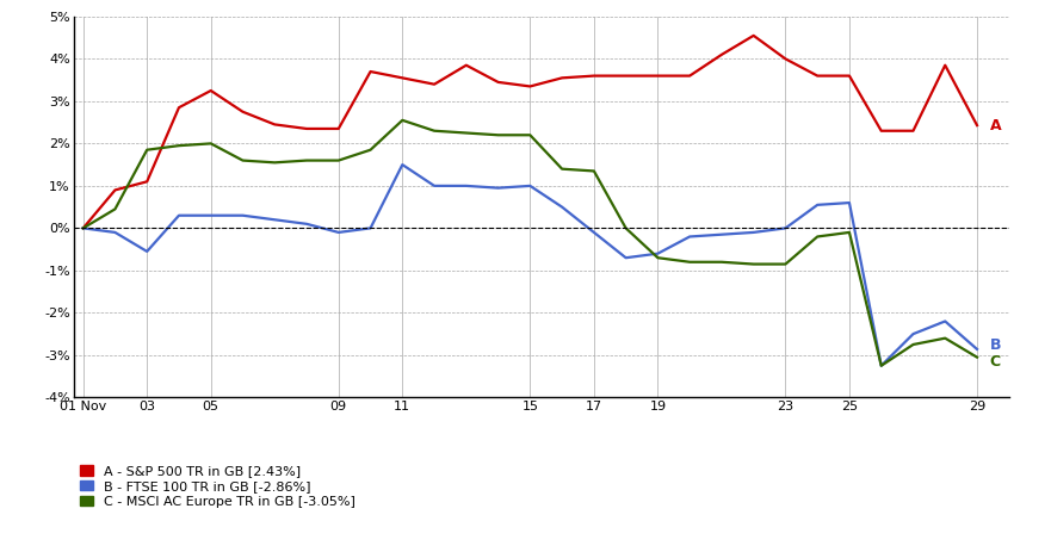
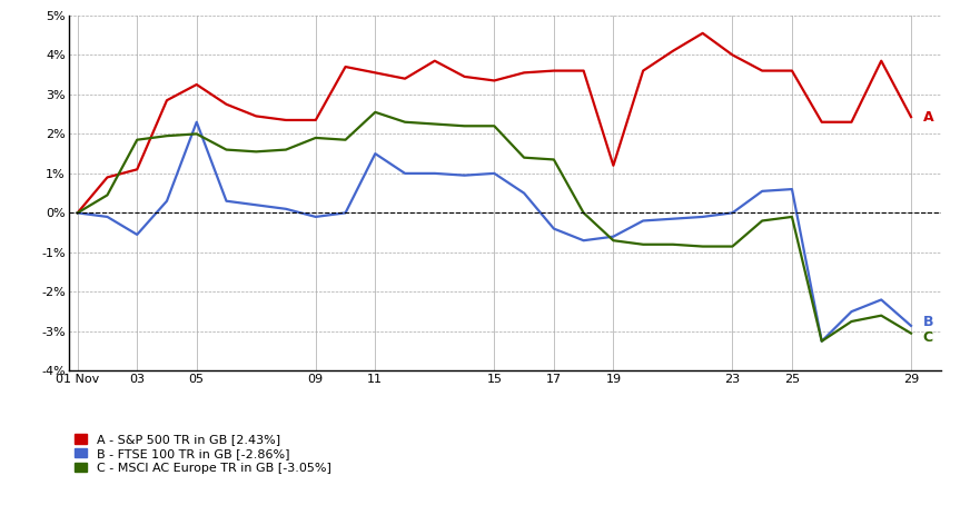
B - FTSE 100 TR in GB [-2.86%]/05: 0.30% -> 2.30%
C - MSCI AC Europe TR in GB [-3.05%]/09: 1.60% -> 1.90%
B - FTSE 100 TR in GB [-2.86%]/17: -0.10% -> -0.40%
A - S&P 500 TR in GB [2.43%]/19: 3.60% -> 1.20%
